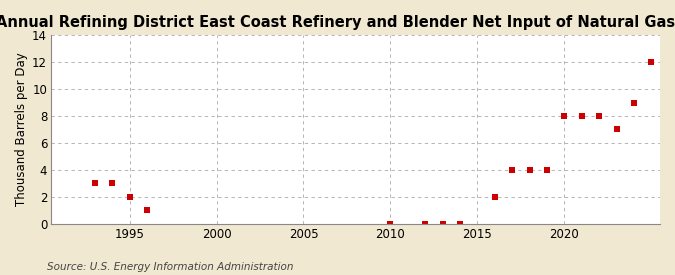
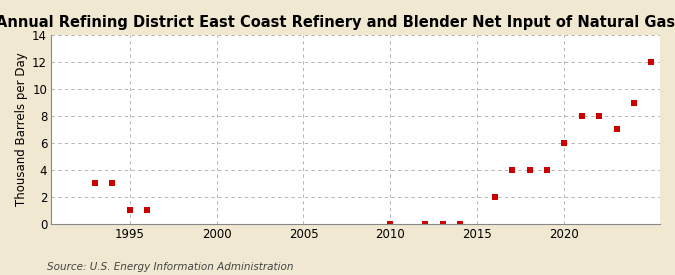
1995: 2 -> 1
2020: 8 -> 6
